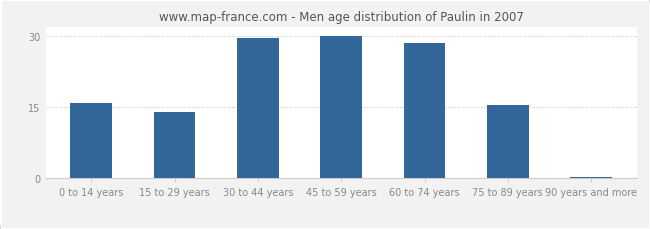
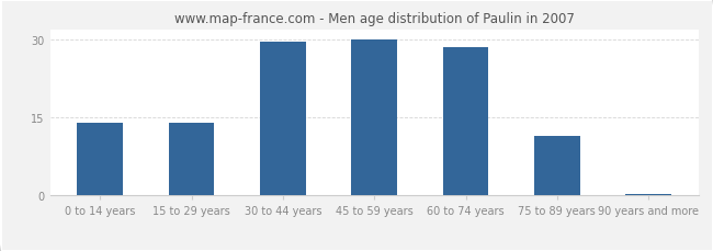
0 to 14 years: 16.0 -> 14.0
75 to 89 years: 15.5 -> 11.5
